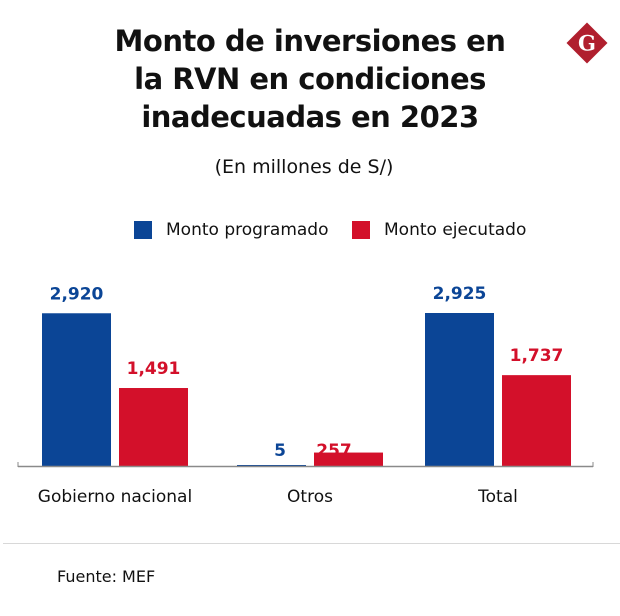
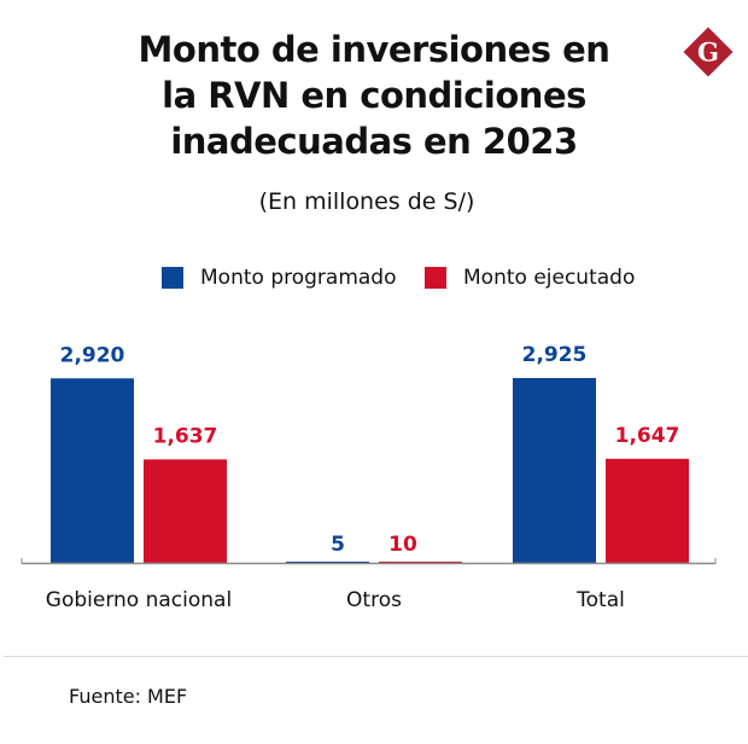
Monto ejecutado/Gobierno nacional: 1,491 -> 1,637
Monto ejecutado/Otros: 257 -> 10
Monto ejecutado/Total: 1,737 -> 1,647
